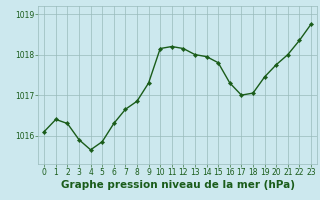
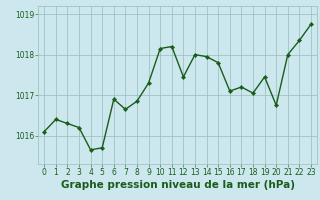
3: 1015.90 -> 1016.20
5: 1015.85 -> 1015.70
6: 1016.30 -> 1016.90
12: 1018.15 -> 1017.45
16: 1017.30 -> 1017.10
17: 1017.00 -> 1017.20
20: 1017.75 -> 1016.75
